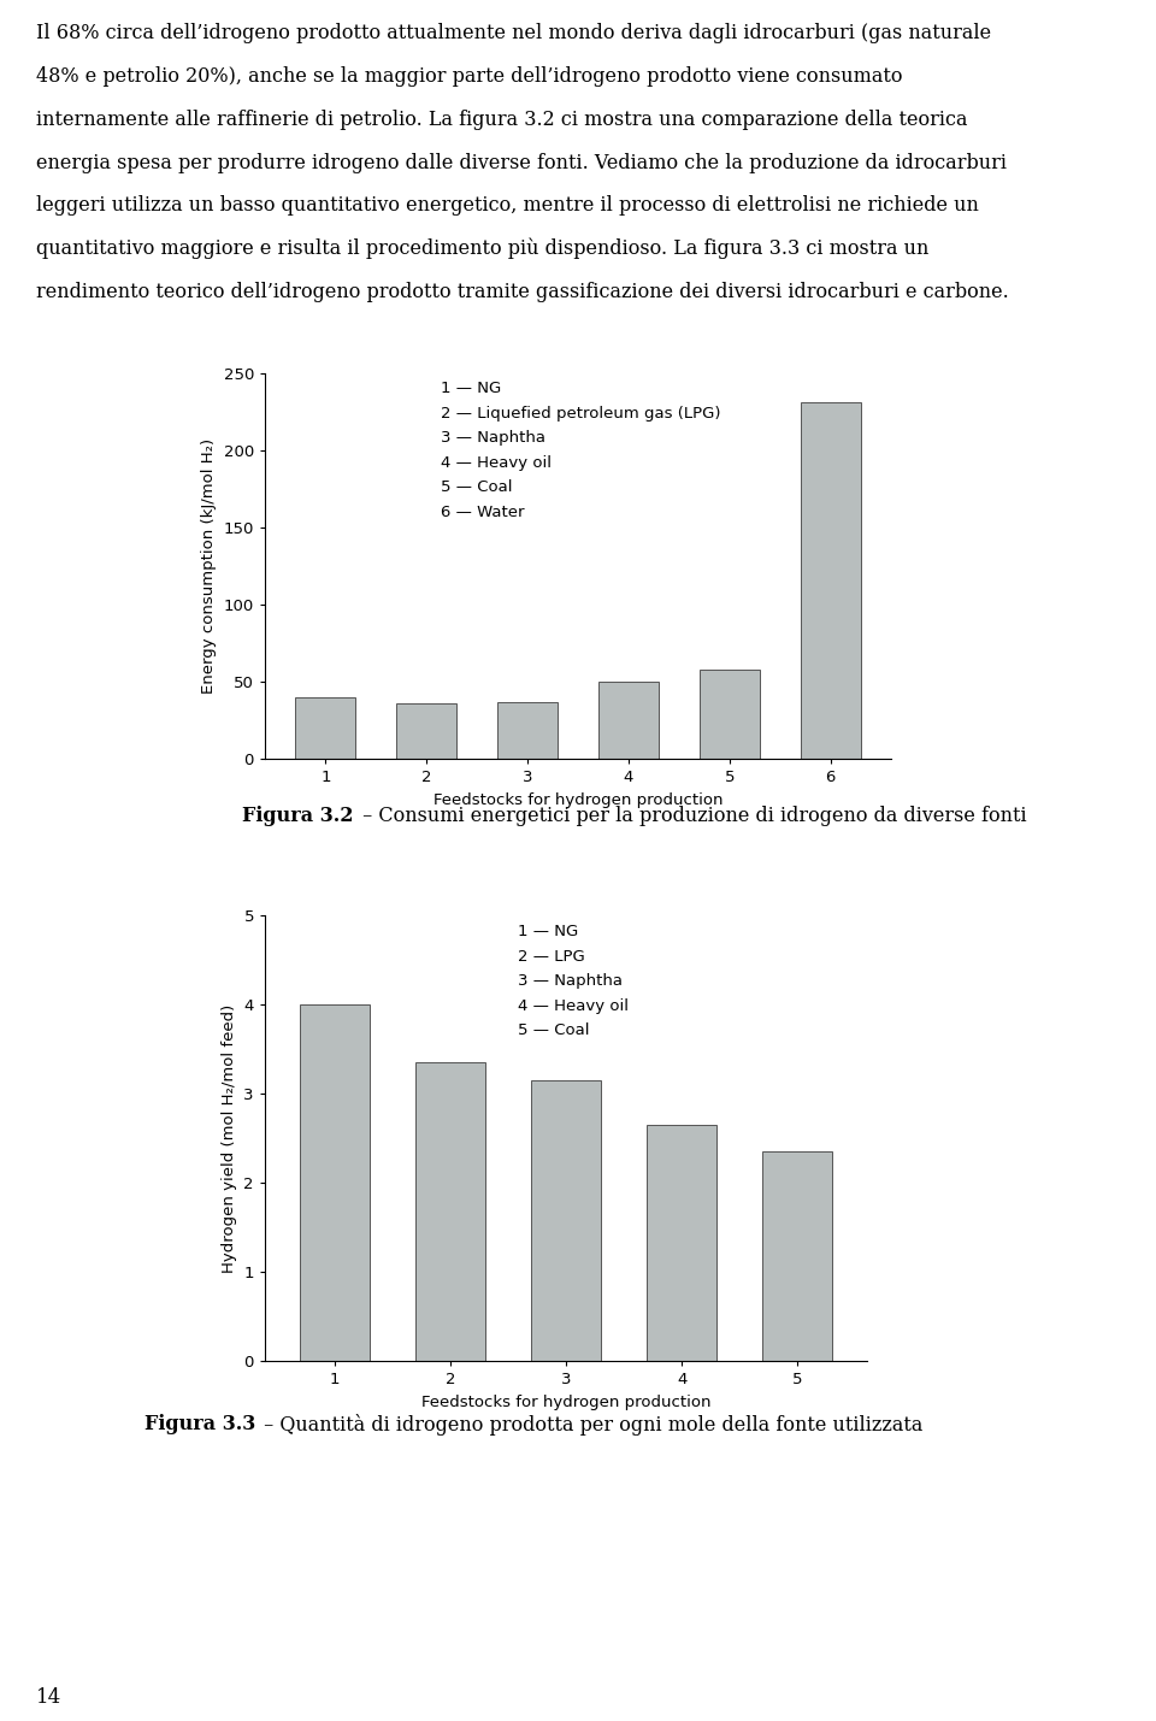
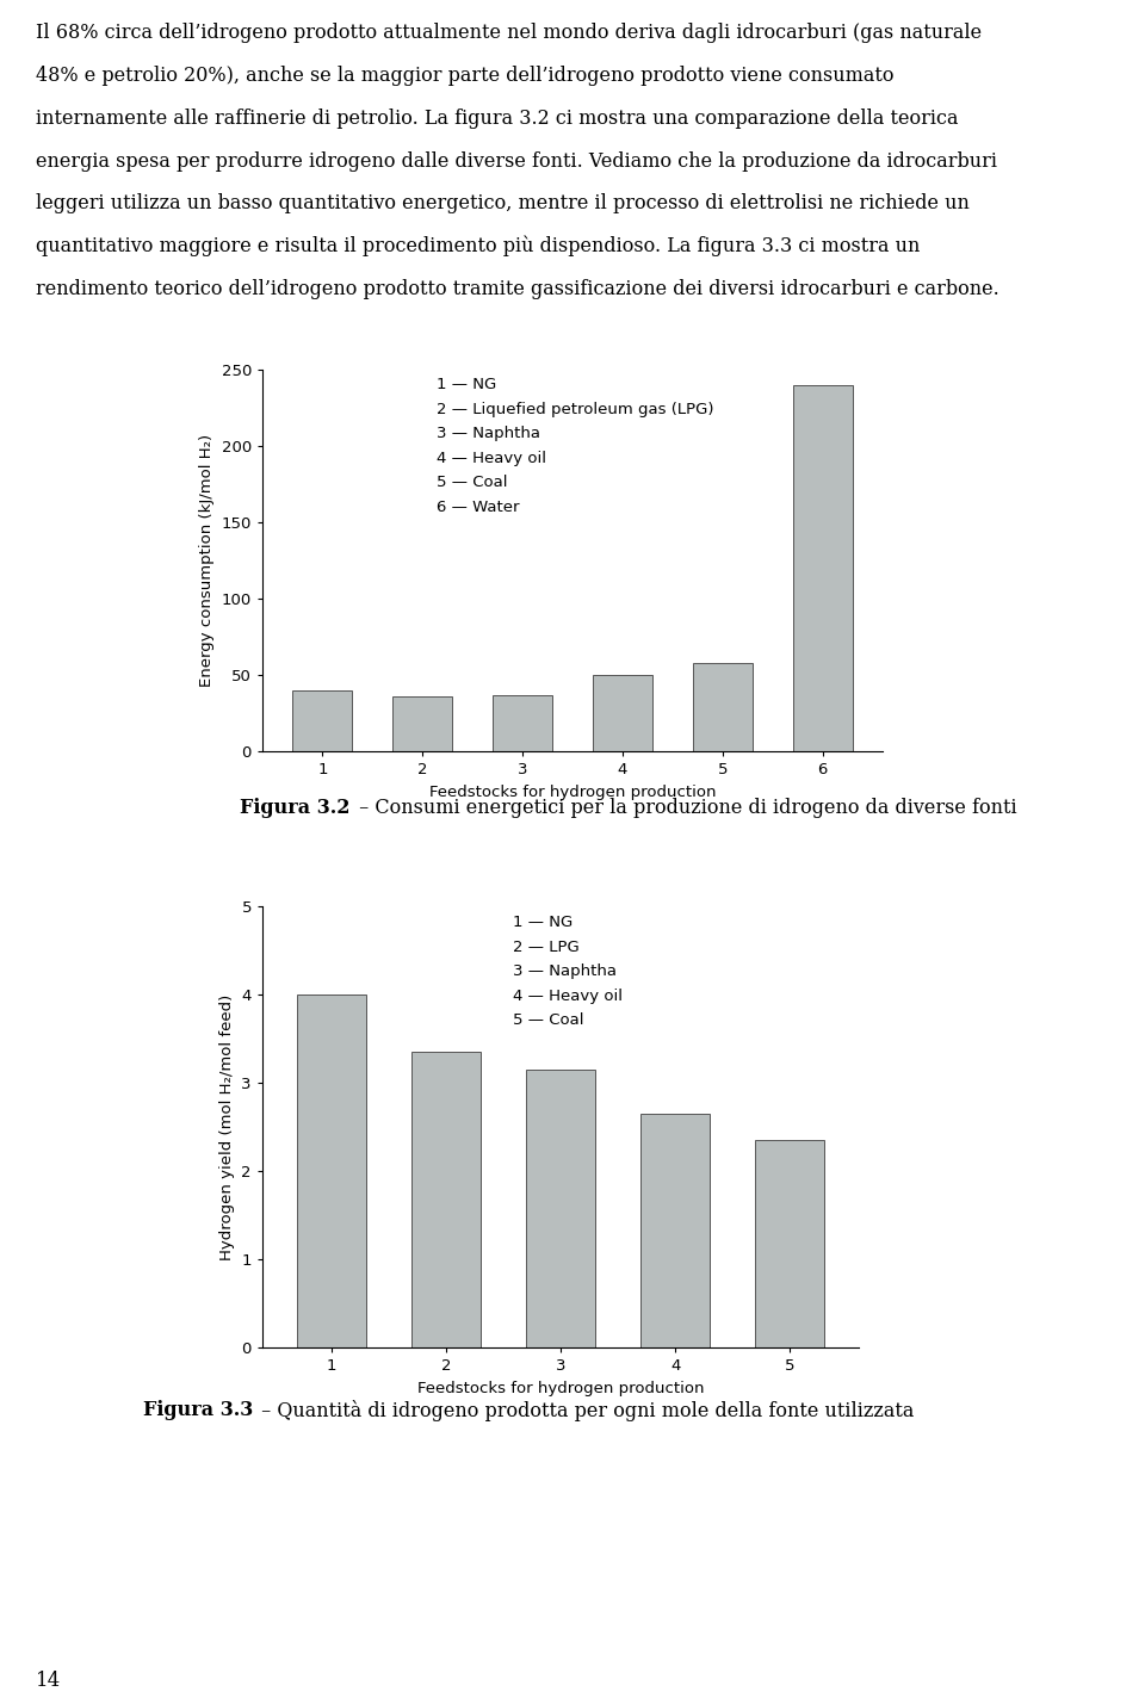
6: 231 -> 240
